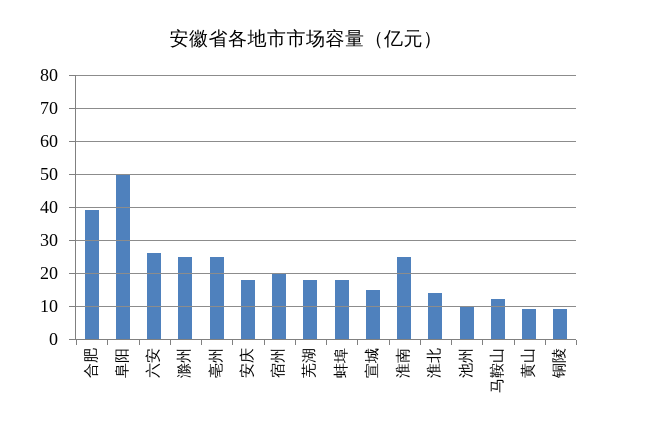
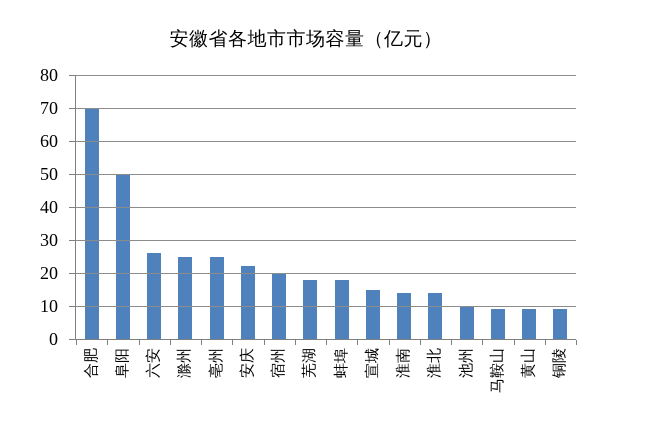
合肥: 39 -> 70
安庆: 18 -> 22
淮南: 25 -> 14
马鞍山: 12 -> 9
